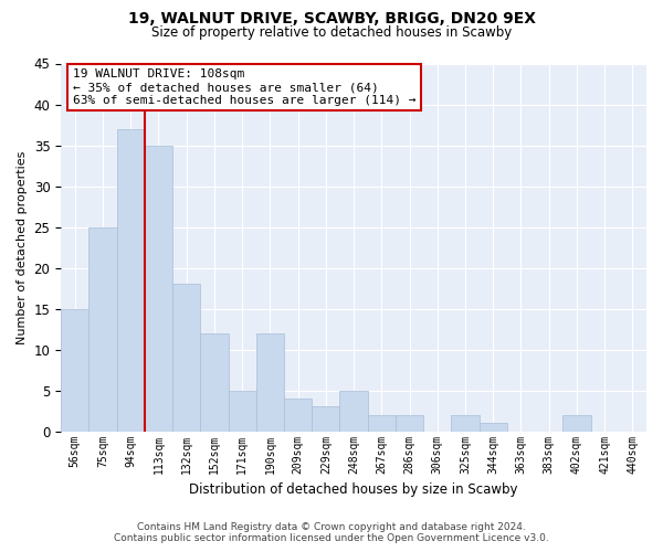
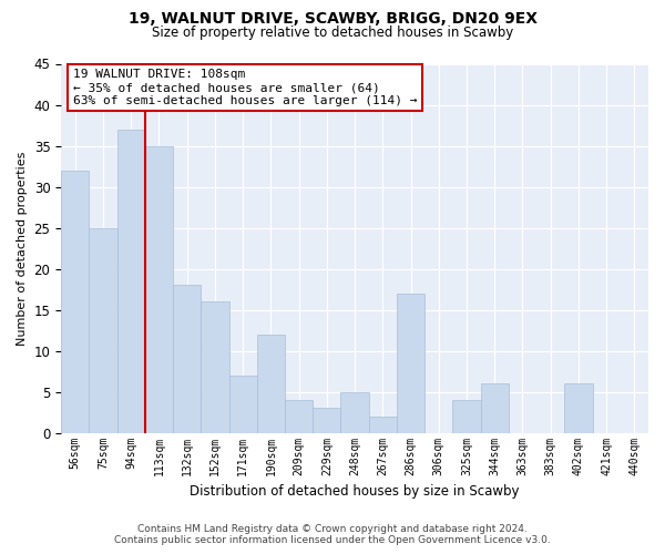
56sqm: 15 -> 32
152sqm: 12 -> 16
171sqm: 5 -> 7
286sqm: 2 -> 17
325sqm: 2 -> 4
344sqm: 1 -> 6
402sqm: 2 -> 6
